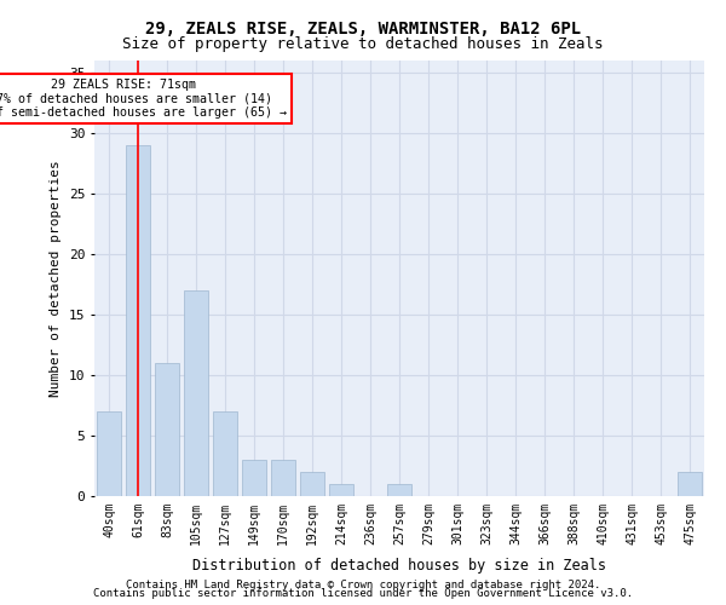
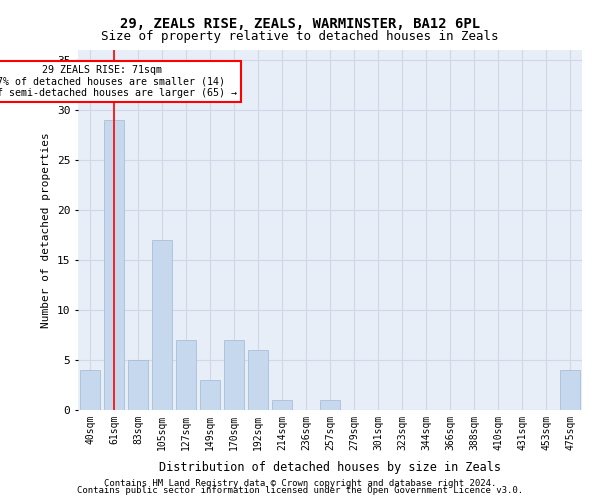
40sqm: 7 -> 4
83sqm: 11 -> 5
170sqm: 3 -> 7
192sqm: 2 -> 6
475sqm: 2 -> 4
